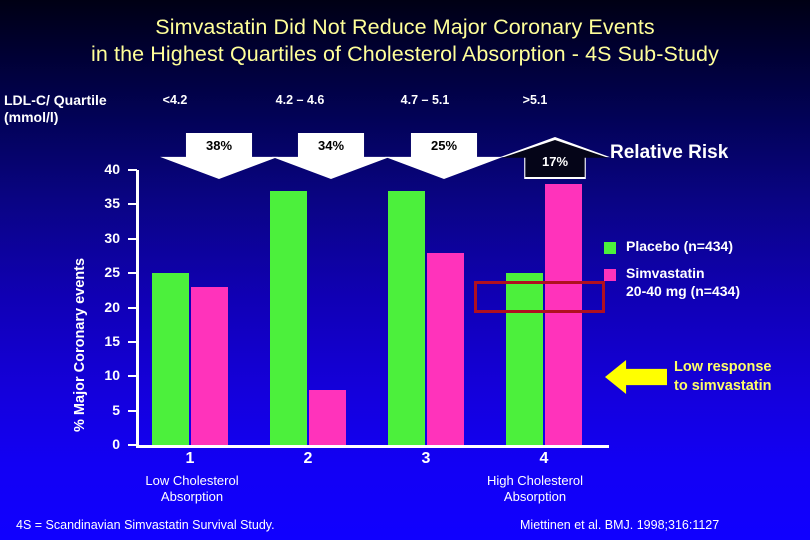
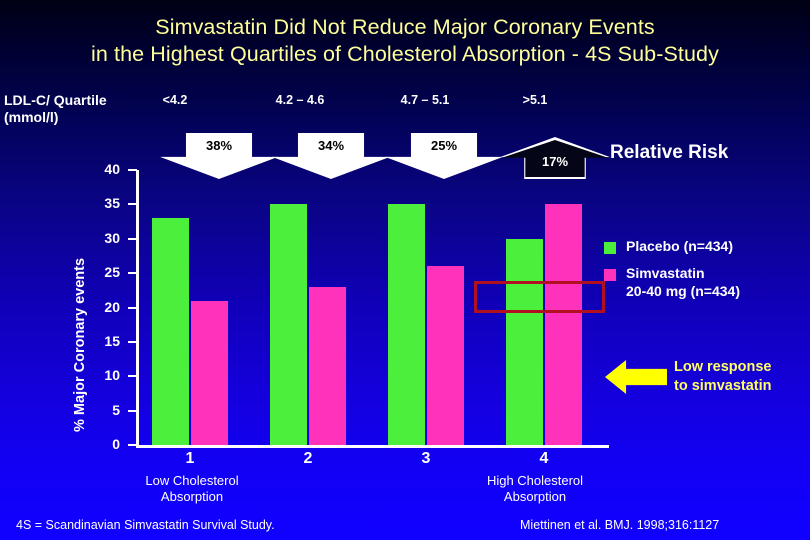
Placebo (n=434)/1: 25 -> 33
Simvastatin 20-40 mg (n=434)/1: 23 -> 21
Placebo (n=434)/2: 37 -> 35
Simvastatin 20-40 mg (n=434)/2: 8 -> 23
Placebo (n=434)/3: 37 -> 35
Simvastatin 20-40 mg (n=434)/3: 28 -> 26
Placebo (n=434)/4: 25 -> 30
Simvastatin 20-40 mg (n=434)/4: 38 -> 35
